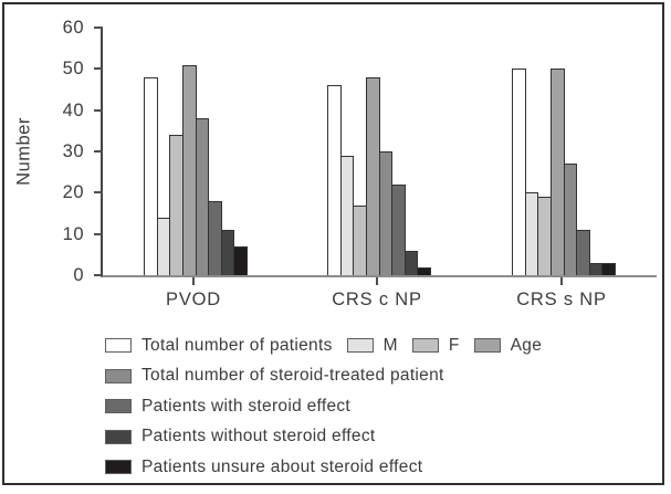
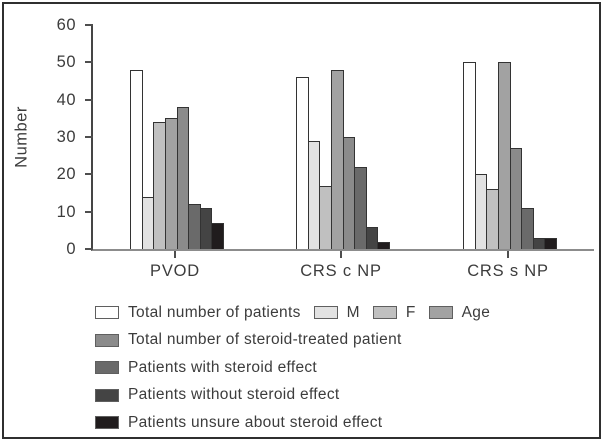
Age/PVOD: 51 -> 35
Patients with steroid effect/PVOD: 18 -> 12
F/CRS s NP: 19 -> 16
